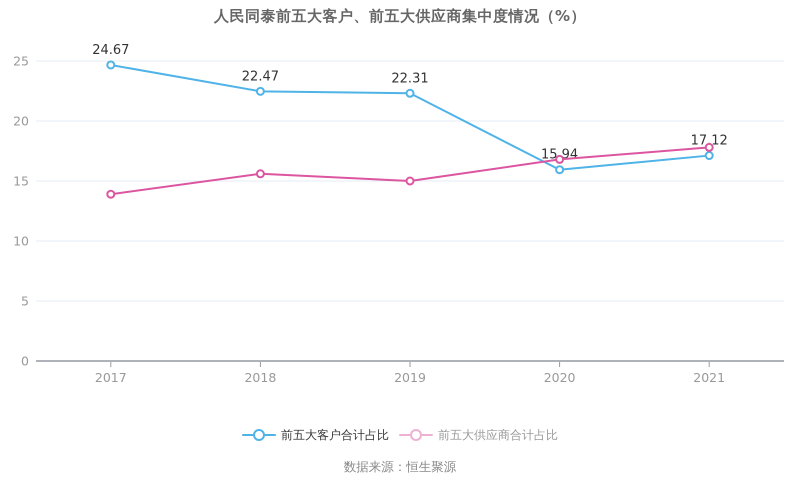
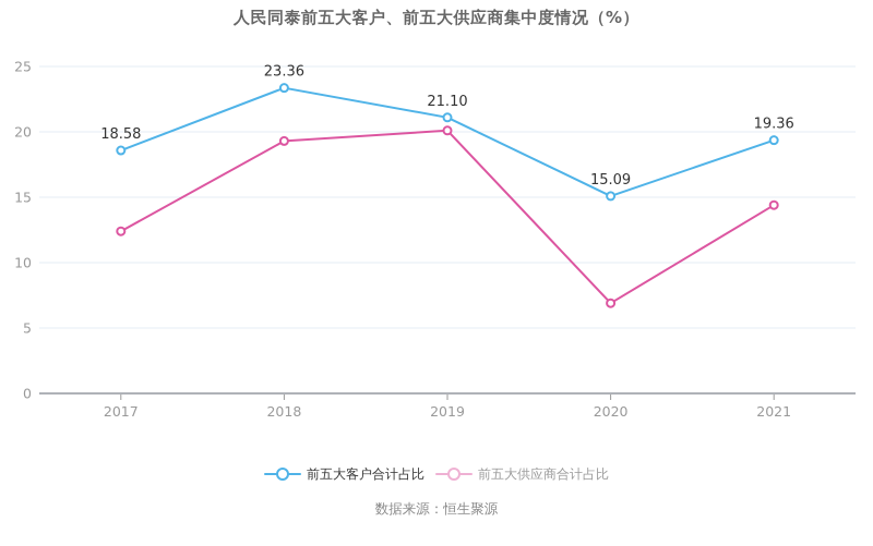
前五大客户合计占比/2017: 24.67 -> 18.58
前五大供应商合计占比/2017: 13.9 -> 12.4
前五大客户合计占比/2018: 22.47 -> 23.36
前五大供应商合计占比/2018: 15.6 -> 19.3
前五大客户合计占比/2019: 22.31 -> 21.10
前五大供应商合计占比/2019: 15.0 -> 20.1
前五大客户合计占比/2020: 15.94 -> 15.09
前五大供应商合计占比/2020: 16.8 -> 6.9
前五大客户合计占比/2021: 17.12 -> 19.36
前五大供应商合计占比/2021: 17.8 -> 14.4
